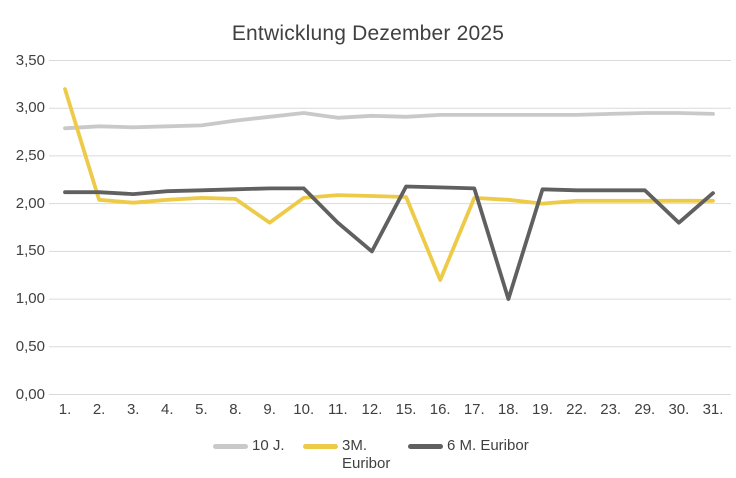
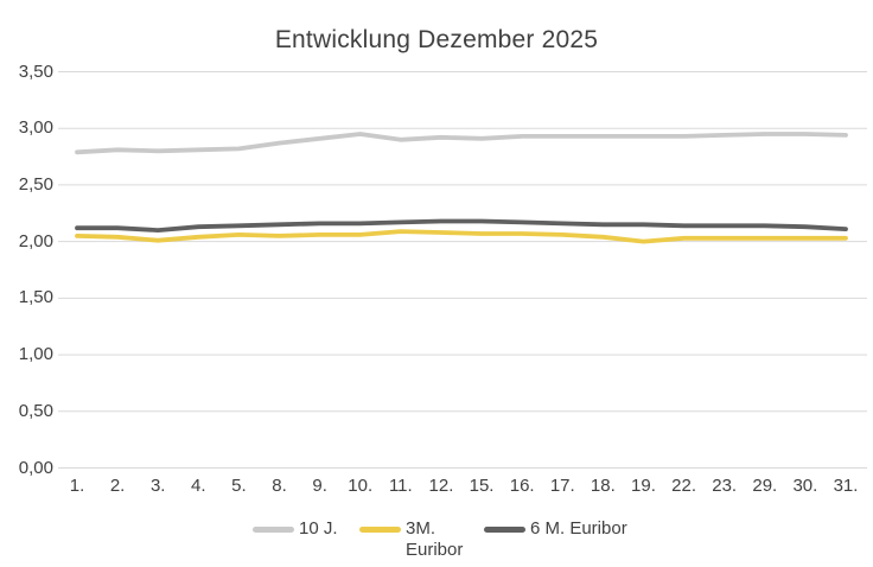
3M. Euribor/1.: 3,2 -> 2,0
3M. Euribor/9.: 1,8 -> 2,1
6 M. Euribor/11.: 1,8 -> 2,2
6 M. Euribor/12.: 1,5 -> 2,2
3M. Euribor/16.: 1,2 -> 2,1
6 M. Euribor/18.: 1,0 -> 2,1
6 M. Euribor/30.: 1,8 -> 2,1
